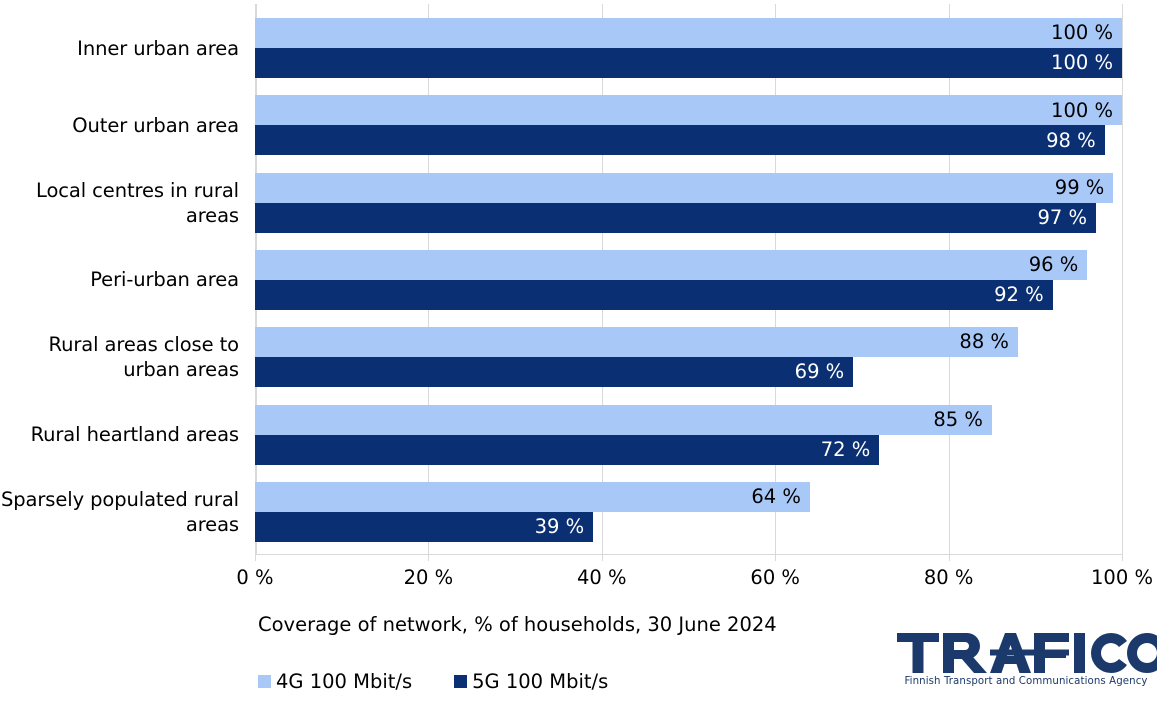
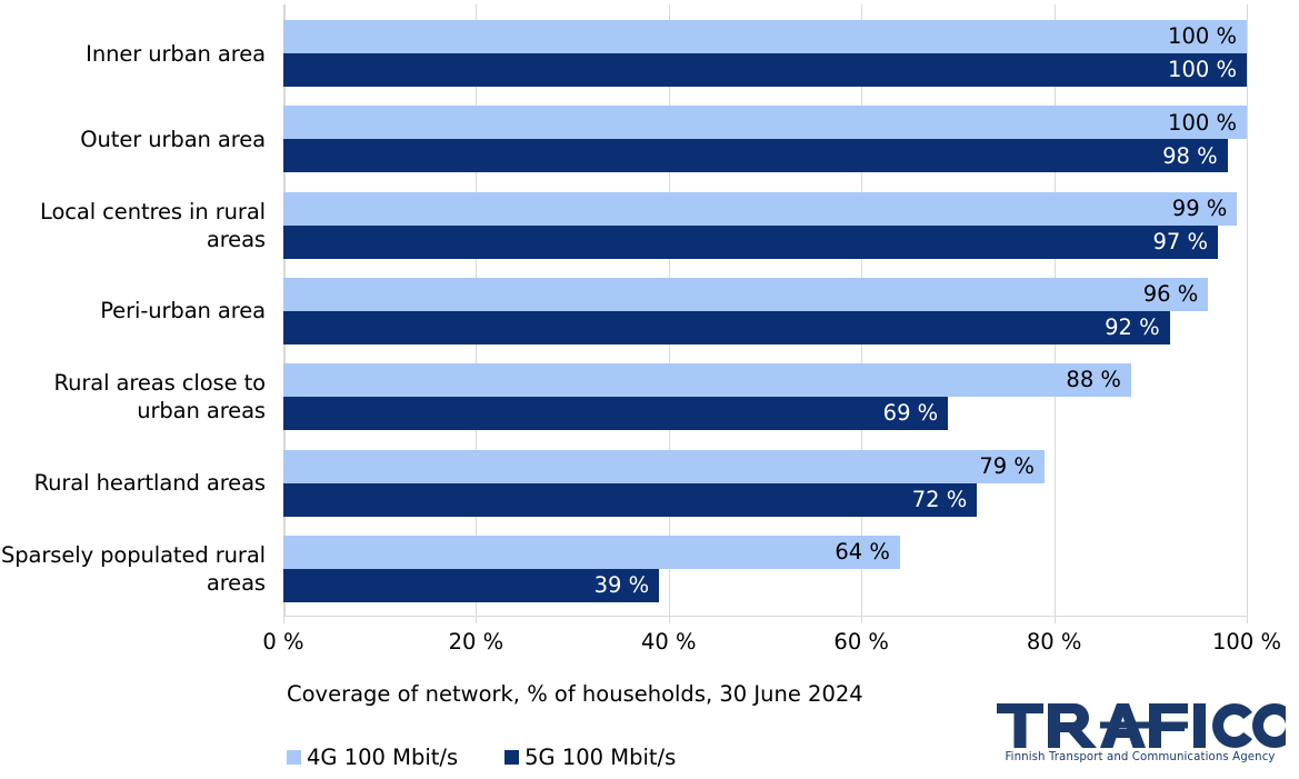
4G 100 Mbit/s/Rural heartland areas: 85 -> 79
